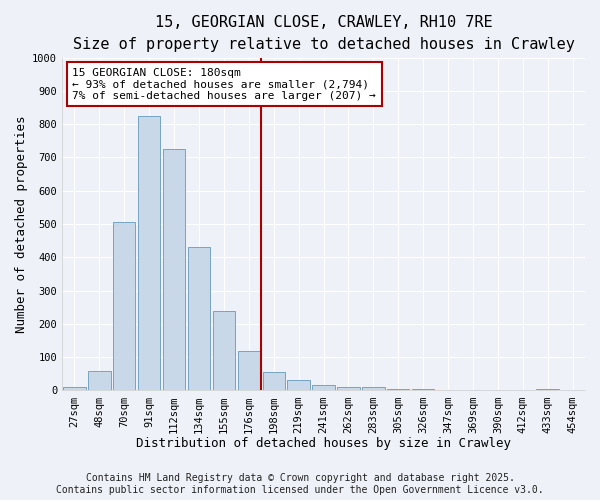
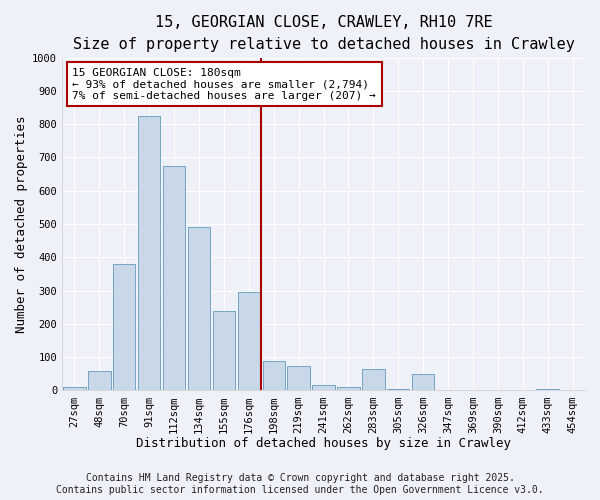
70sqm: 505 -> 380
112sqm: 725 -> 675
134sqm: 430 -> 490
176sqm: 120 -> 295
198sqm: 55 -> 90
219sqm: 30 -> 75
283sqm: 10 -> 65
326sqm: 5 -> 50
